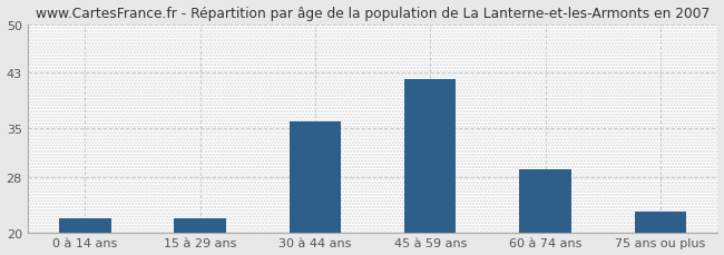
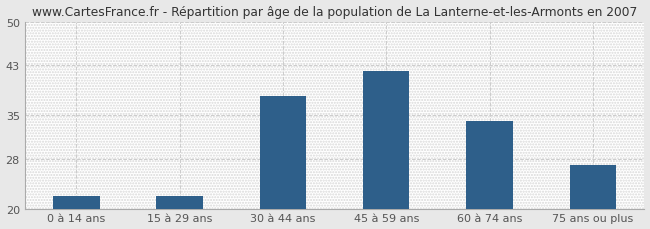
30 à 44 ans: 36 -> 38
60 à 74 ans: 29 -> 34
75 ans ou plus: 23 -> 27
